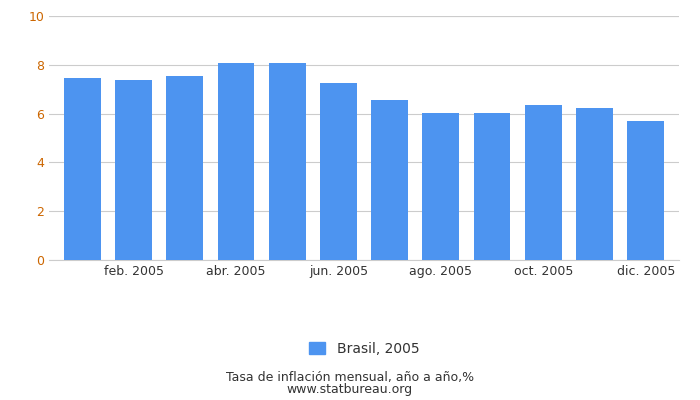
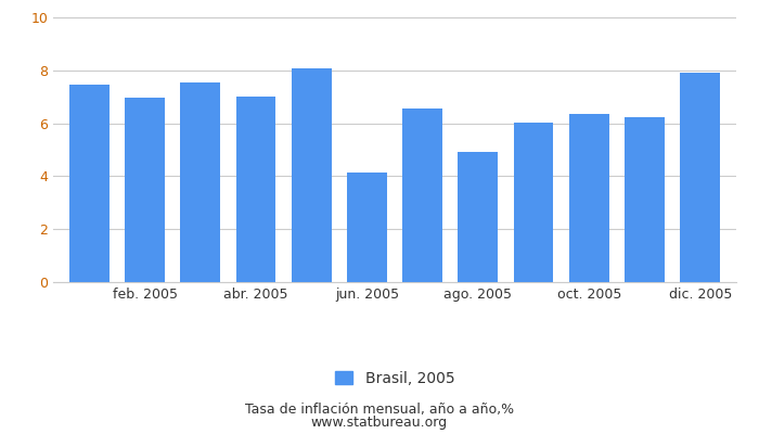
feb. 2005: 7.39 -> 6.95
abr. 2005: 8.08 -> 7.00
jun. 2005: 7.27 -> 4.15
ago. 2005: 6.04 -> 4.90
dic. 2005: 5.69 -> 7.90
